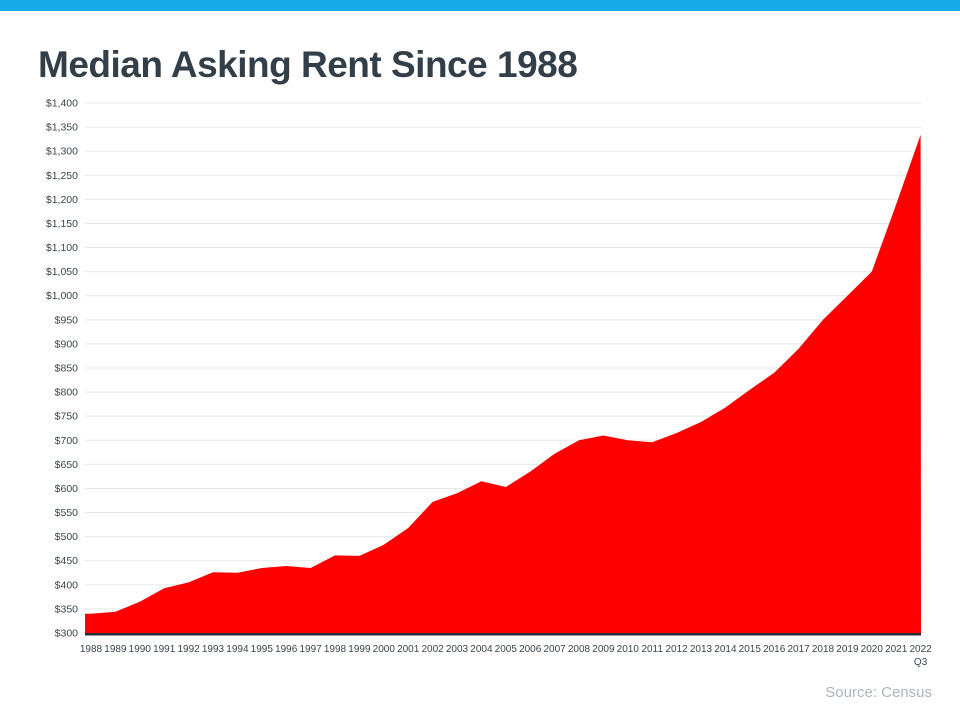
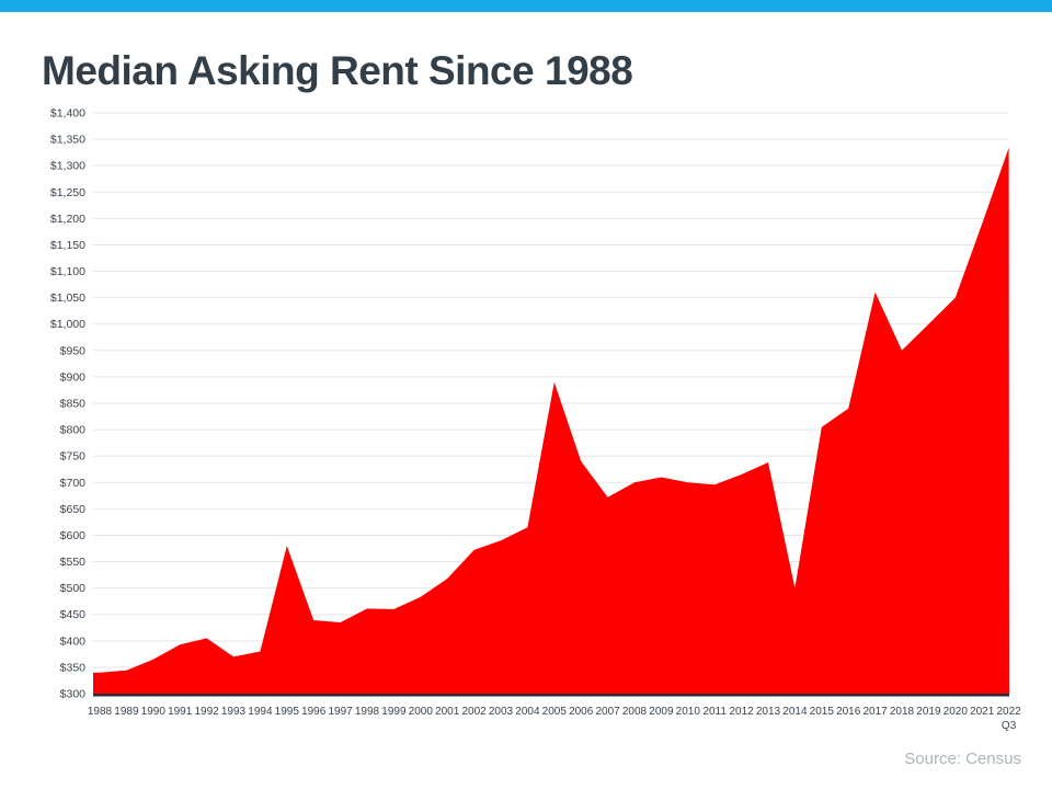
1993: $430 -> $370
1994: $420 -> $380
1995: $440 -> $580
2005: $600 -> $890
2006: $640 -> $740
2014: $770 -> $500
2017: $890 -> $1060
